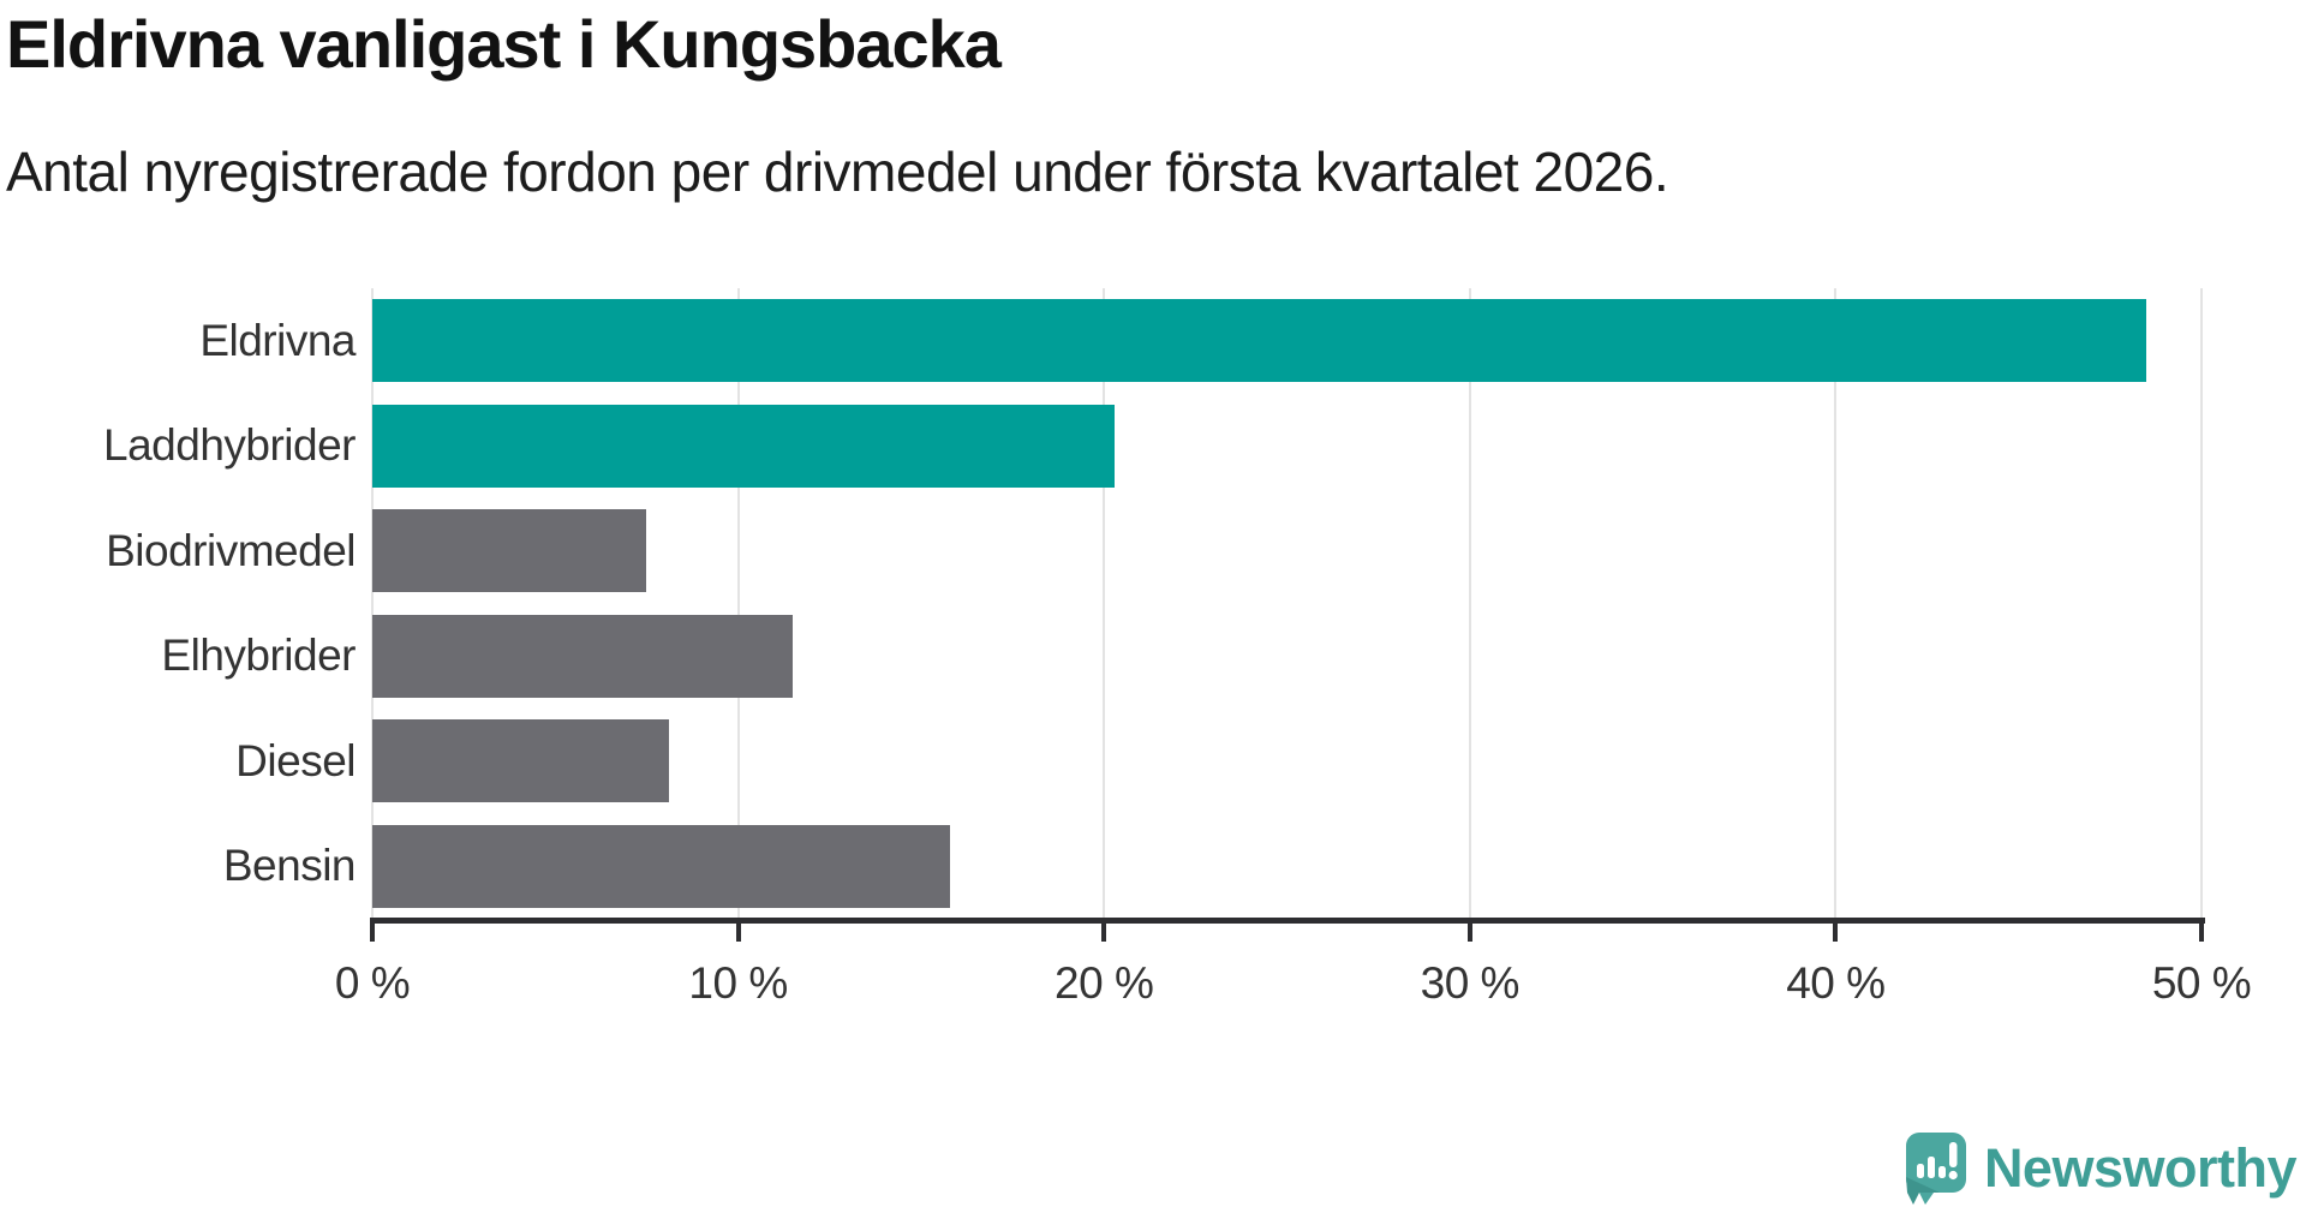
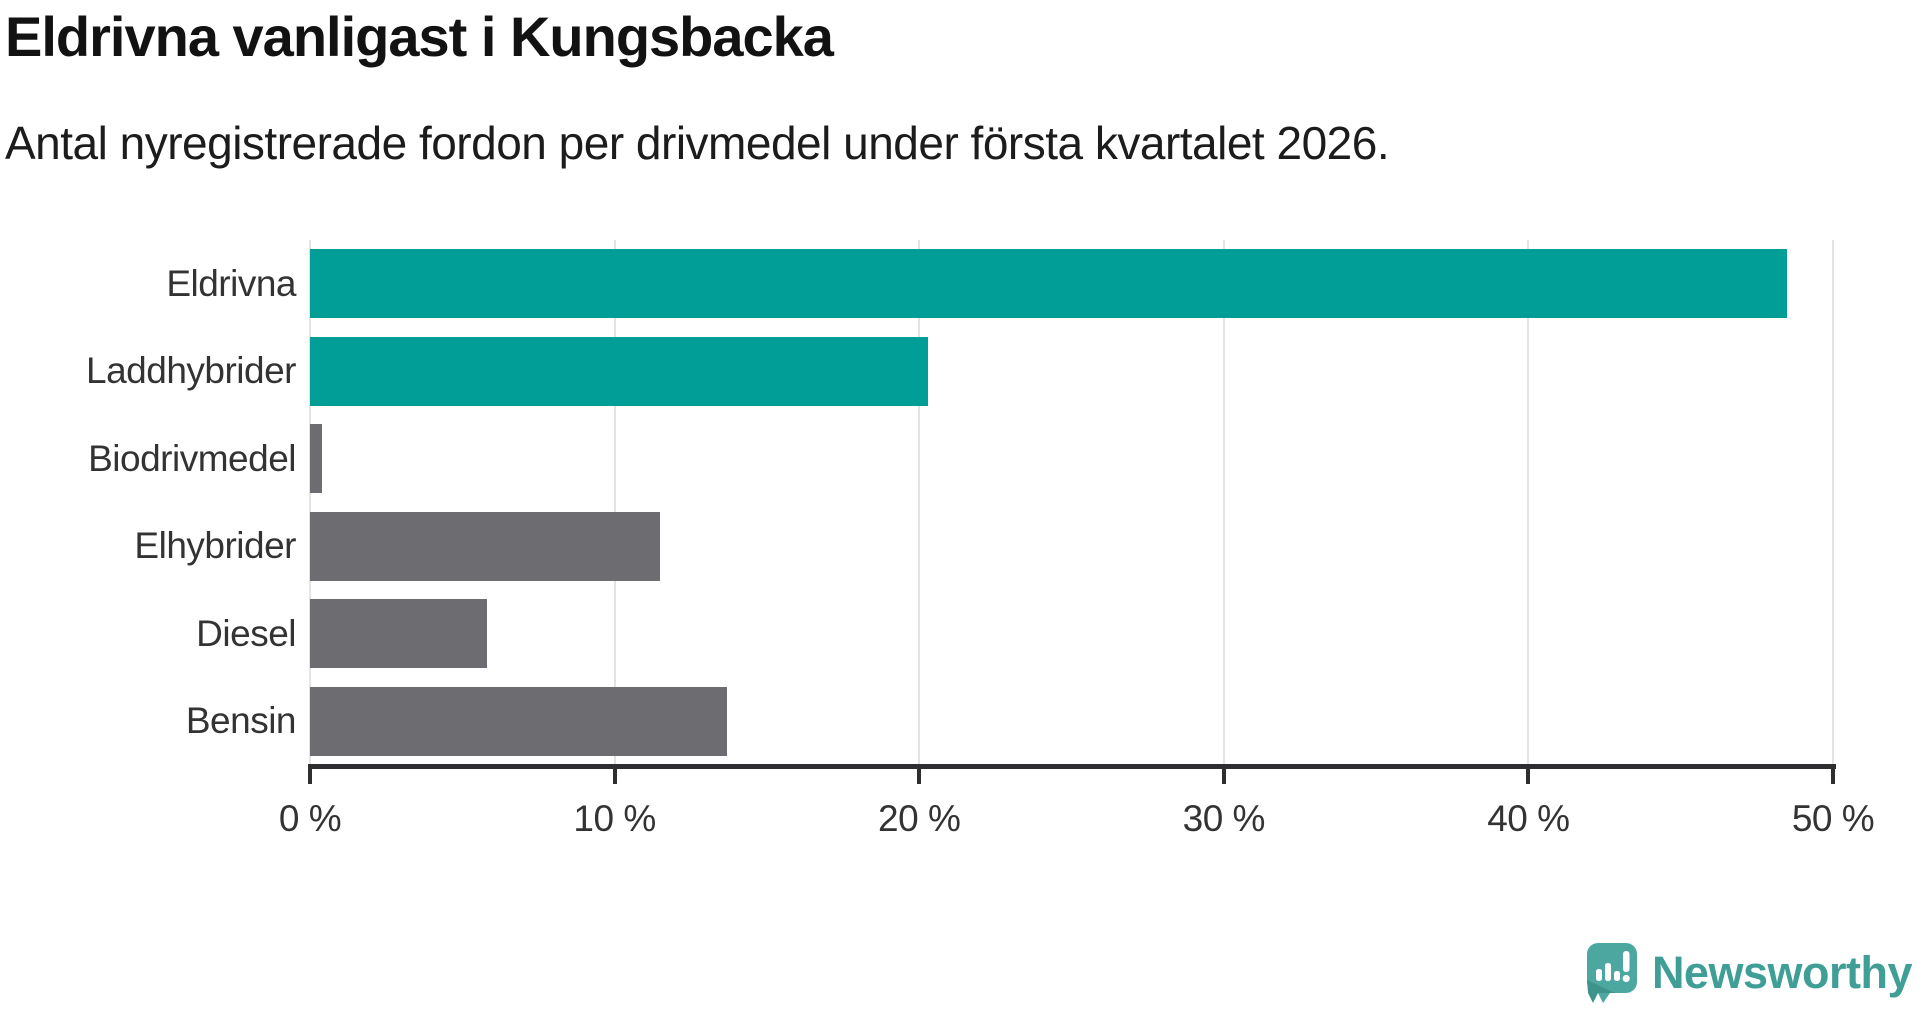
Biodrivmedel: 7.5% -> 0.4%
Diesel: 8.1% -> 5.8%
Bensin: 15.8% -> 13.7%
